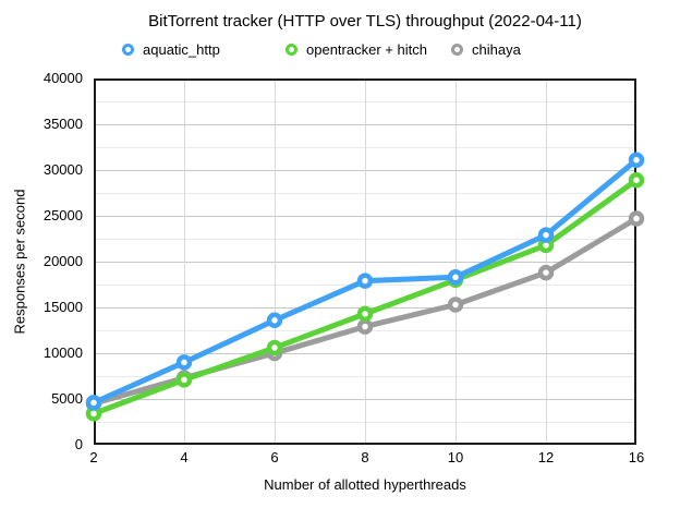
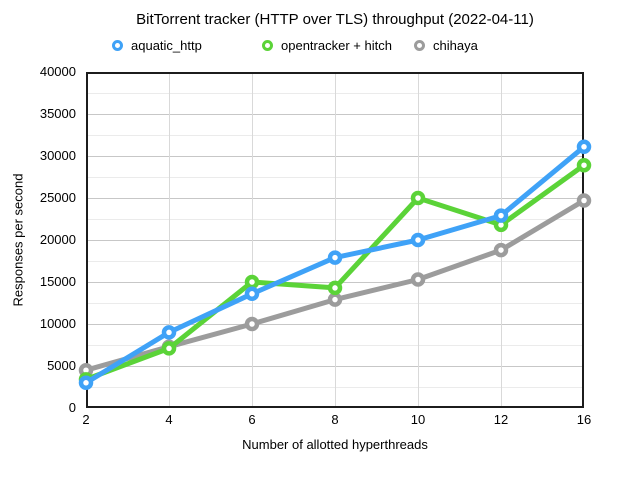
aquatic_http/2: 5000 -> 3000
opentracker + hitch/6: 11000 -> 15000
aquatic_http/10: 18000 -> 20000
opentracker + hitch/10: 18000 -> 25000
